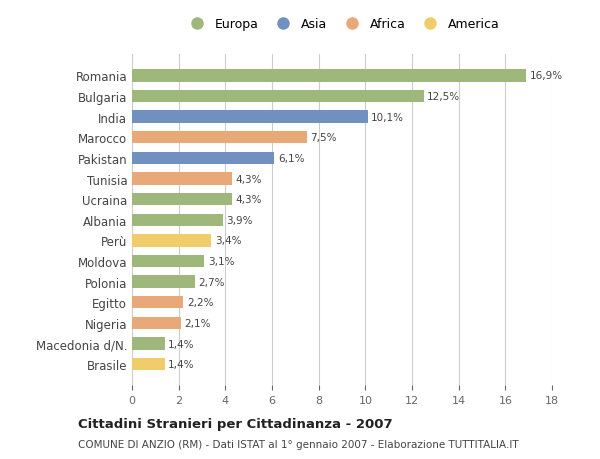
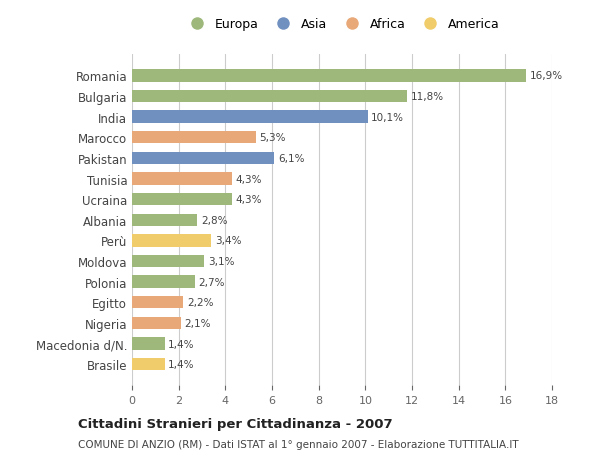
Bulgaria: 12,5% -> 11,8%
Marocco: 7,5% -> 5,3%
Albania: 3,9% -> 2,8%
